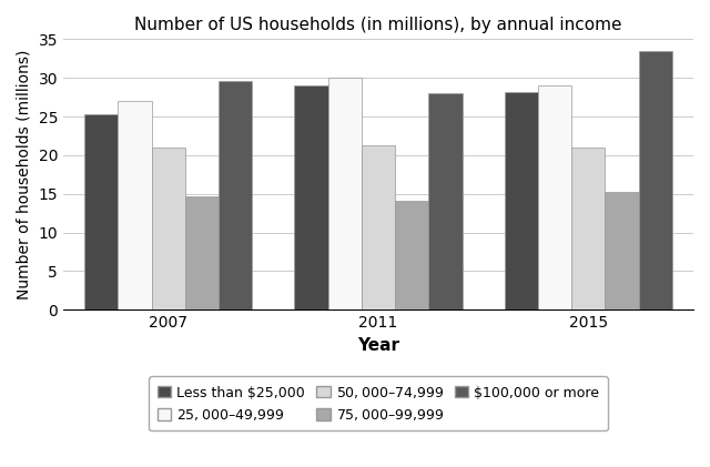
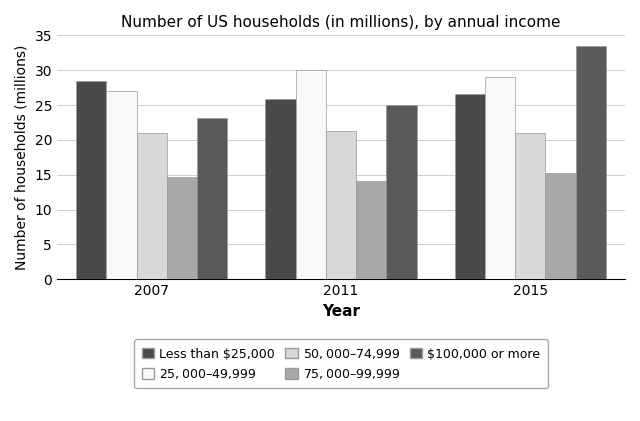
Less than $25,000/2007: 25.3 -> 28.4
$100,000 or more/2007: 29.6 -> 23.2
Less than $25,000/2011: 29.0 -> 25.8
$100,000 or more/2011: 28.0 -> 25.0
Less than $25,000/2015: 28.1 -> 26.6
